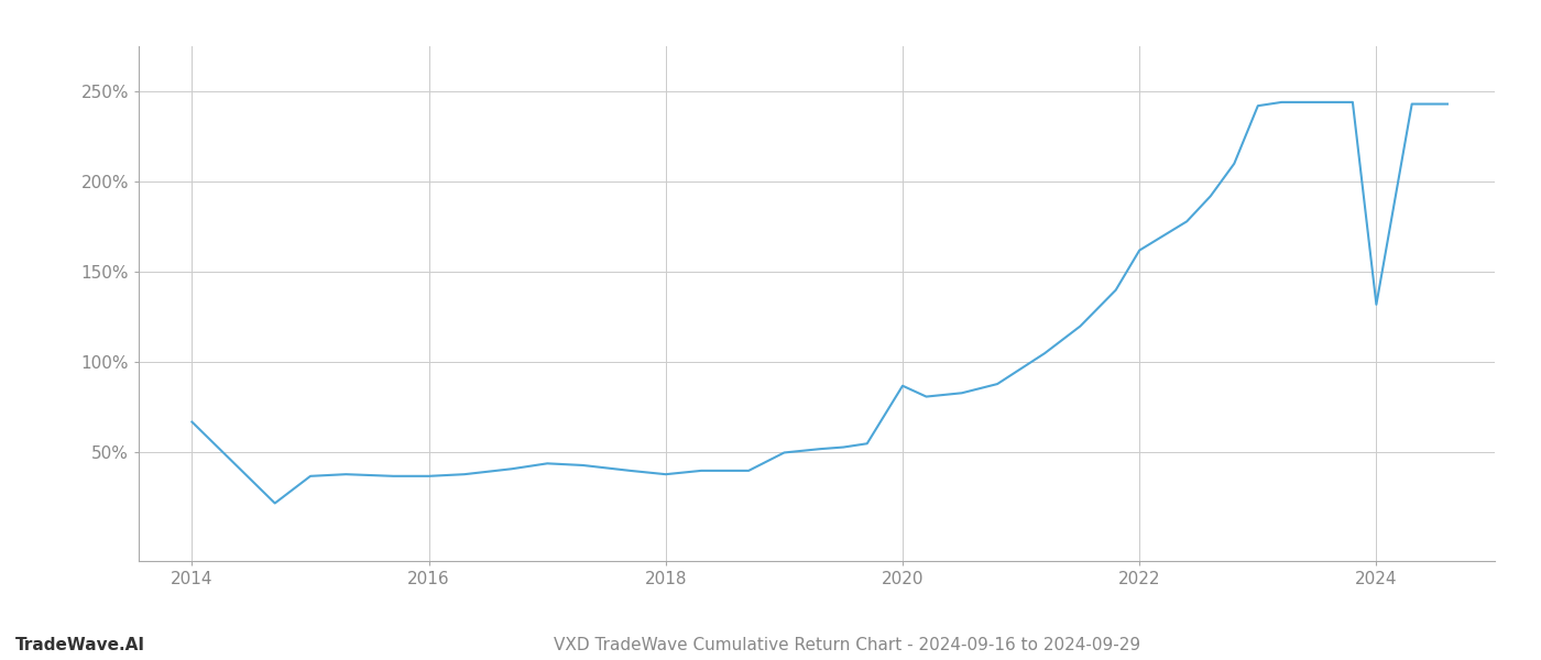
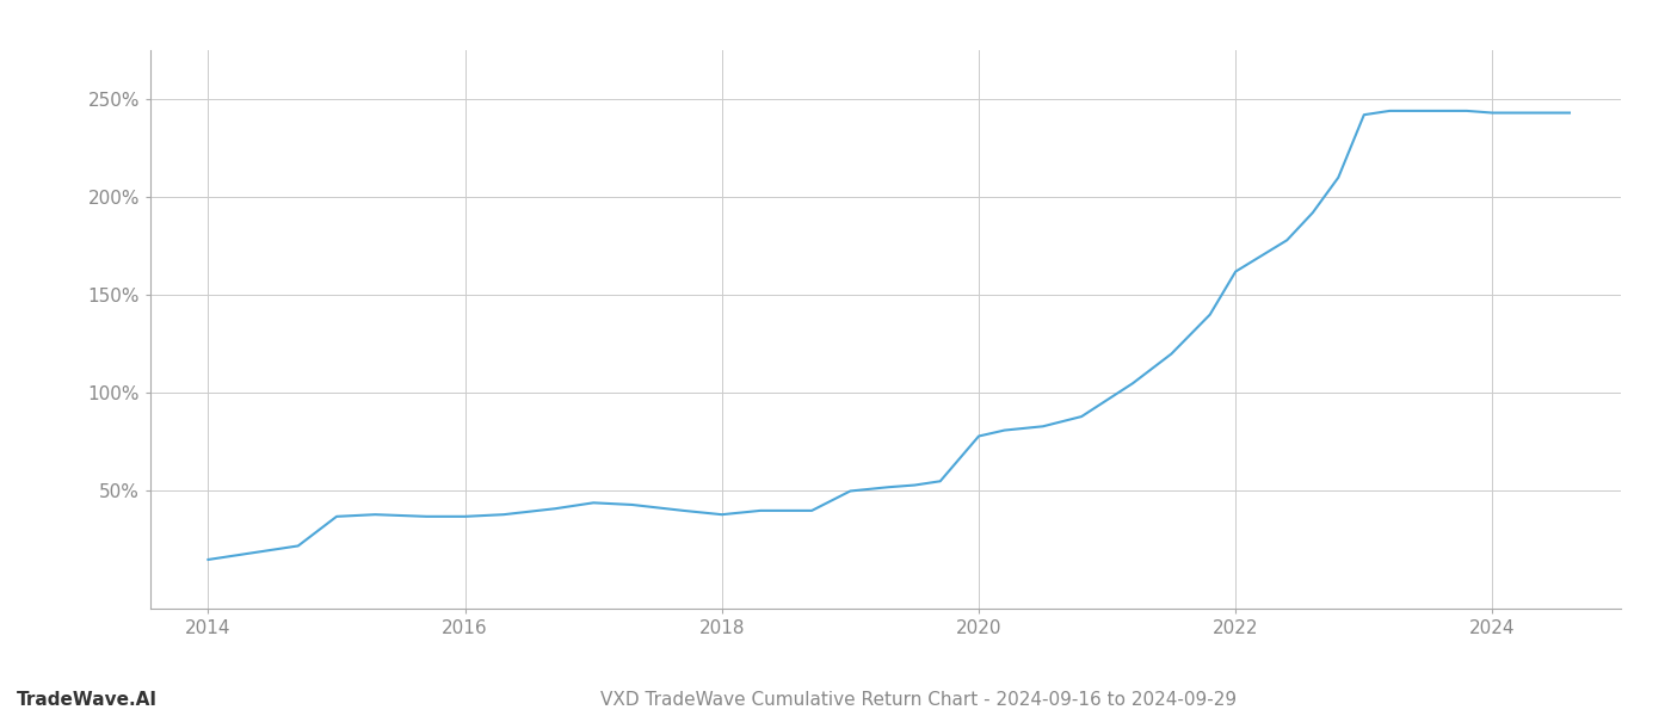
2014: 67% -> 15%
2020: 87% -> 78%
2024: 132% -> 243%
